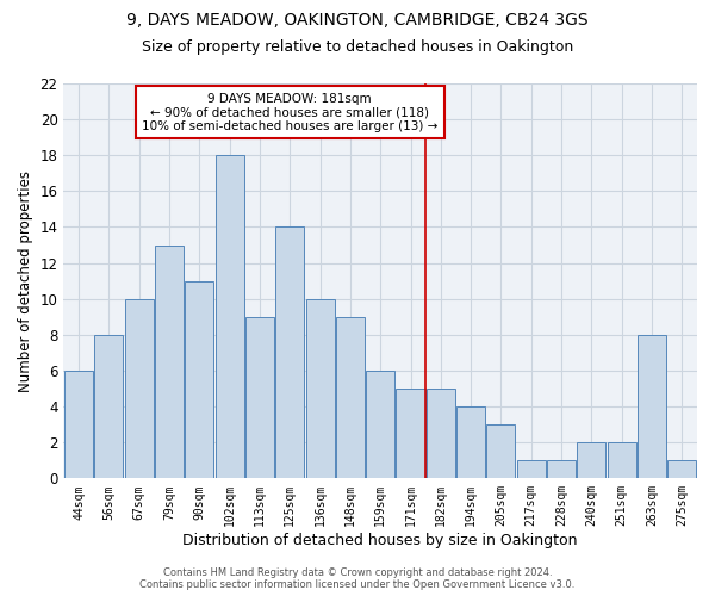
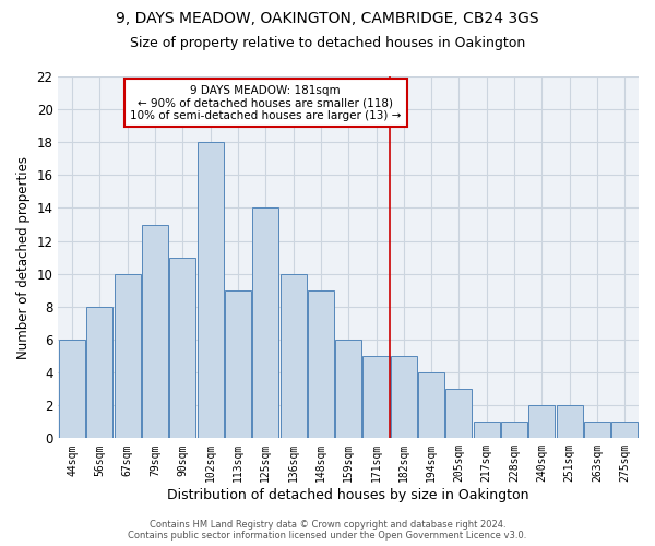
263sqm: 8 -> 1
